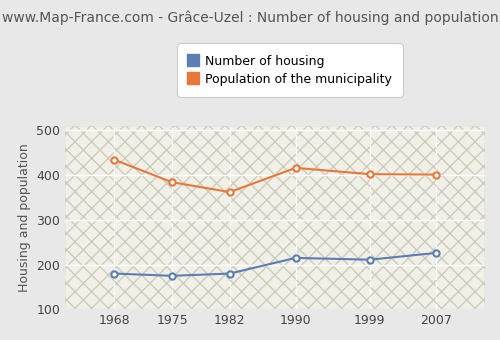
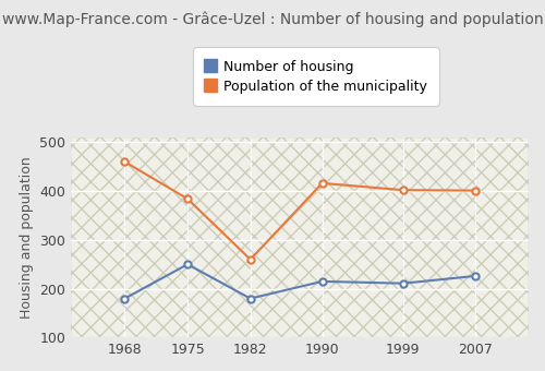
Population of the municipality/1968: 434 -> 460
Number of housing/1975: 175 -> 250
Population of the municipality/1982: 362 -> 260
